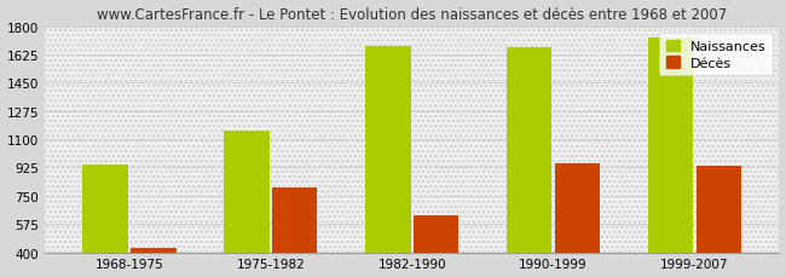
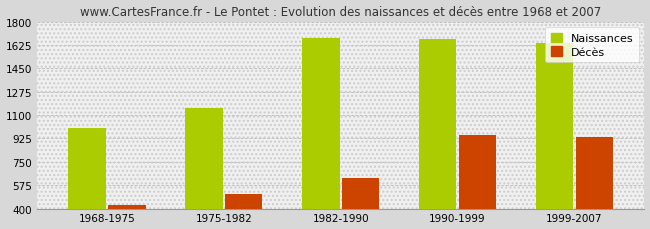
Naissances/1968-1975: 940 -> 1000
Décès/1975-1982: 800 -> 510
Naissances/1999-2007: 1730 -> 1640
